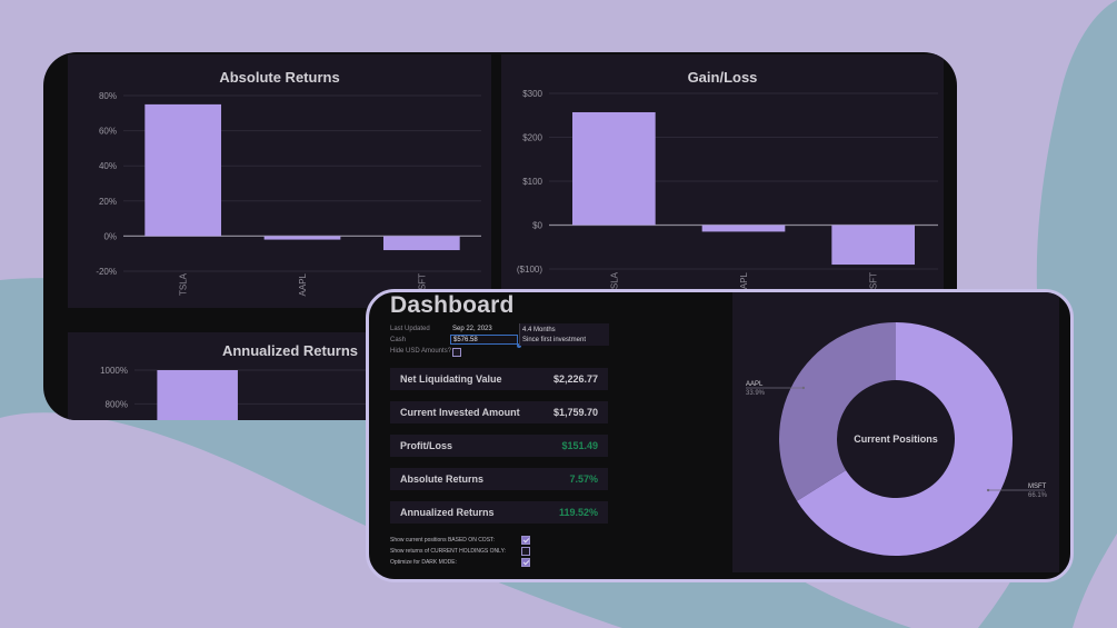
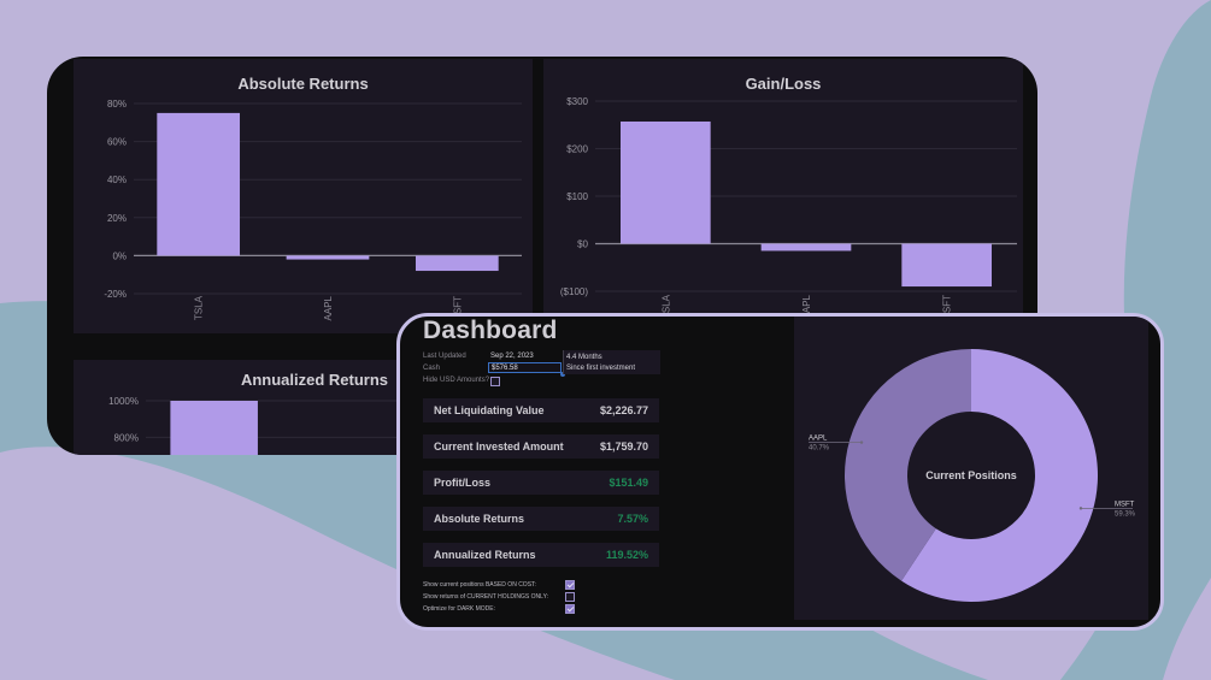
Current Positions/MSFT: 66.1% -> 59.3%
Current Positions/AAPL: 33.9% -> 40.7%
